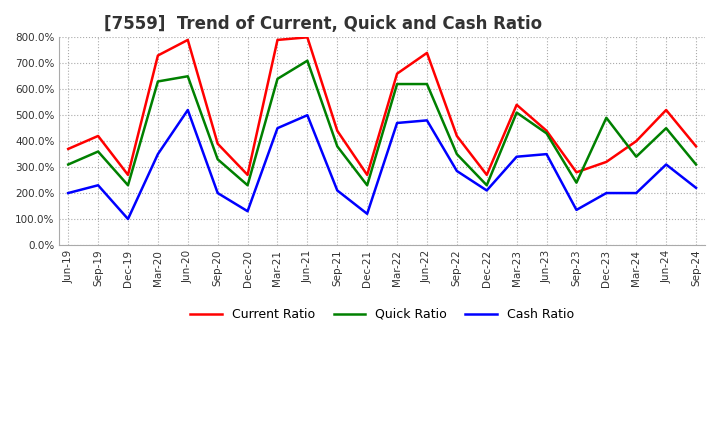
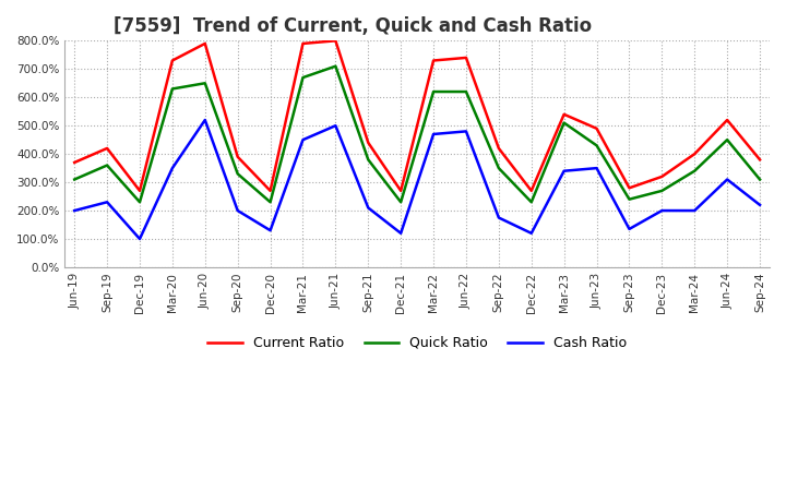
Quick Ratio/Mar-21: 640% -> 670%
Current Ratio/Mar-22: 660% -> 730%
Cash Ratio/Sep-22: 285% -> 175%
Cash Ratio/Dec-22: 210% -> 120%
Current Ratio/Jun-23: 440% -> 490%
Quick Ratio/Dec-23: 490% -> 270%
